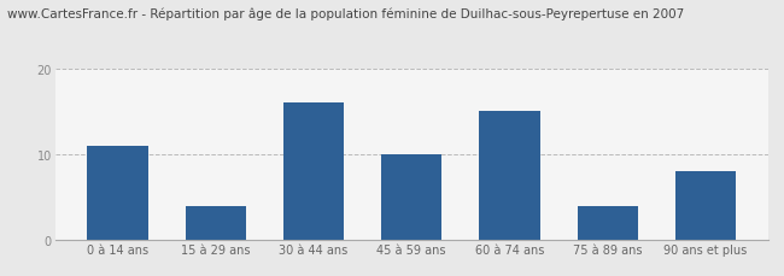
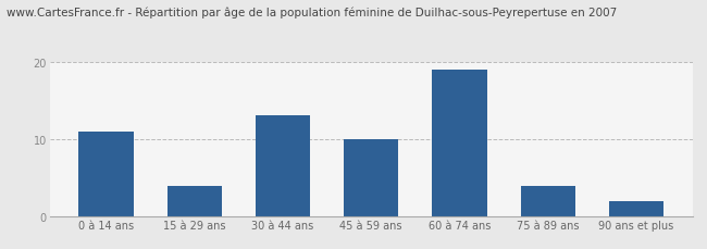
30 à 44 ans: 16 -> 13
60 à 74 ans: 15 -> 19
90 ans et plus: 8 -> 2
